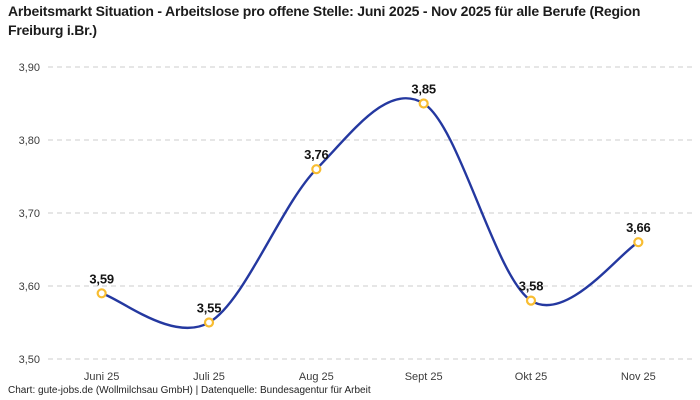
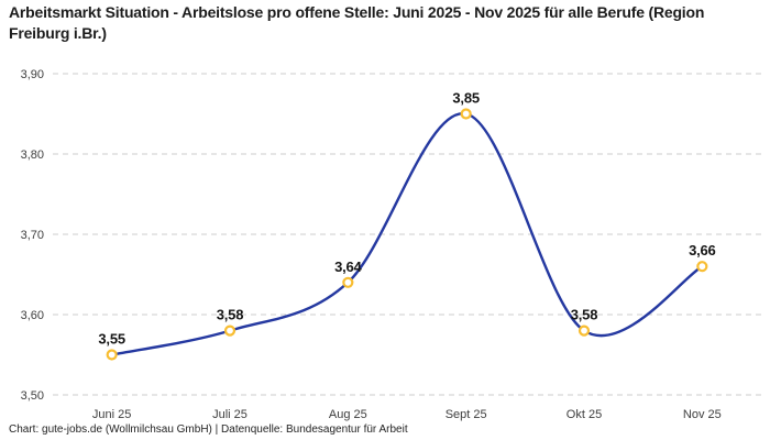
Juni 25: 3,59 -> 3,55
Juli 25: 3,55 -> 3,58
Aug 25: 3,76 -> 3,64
